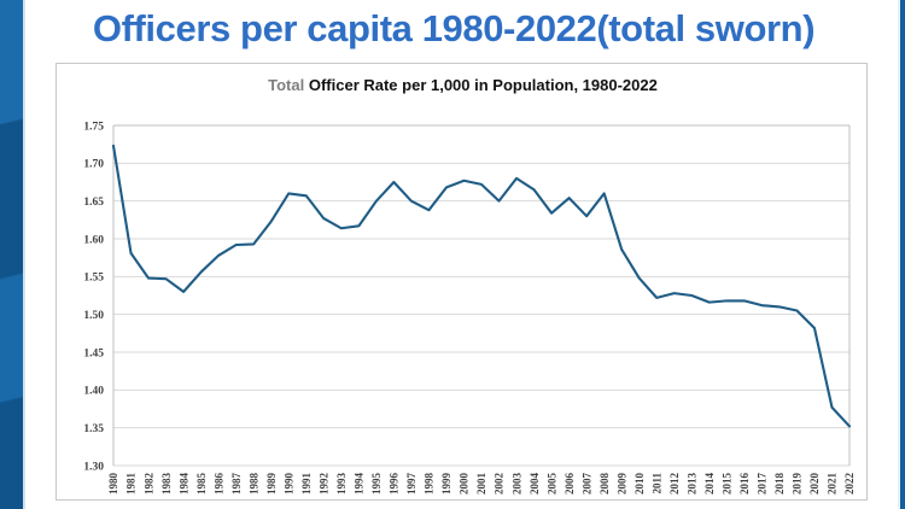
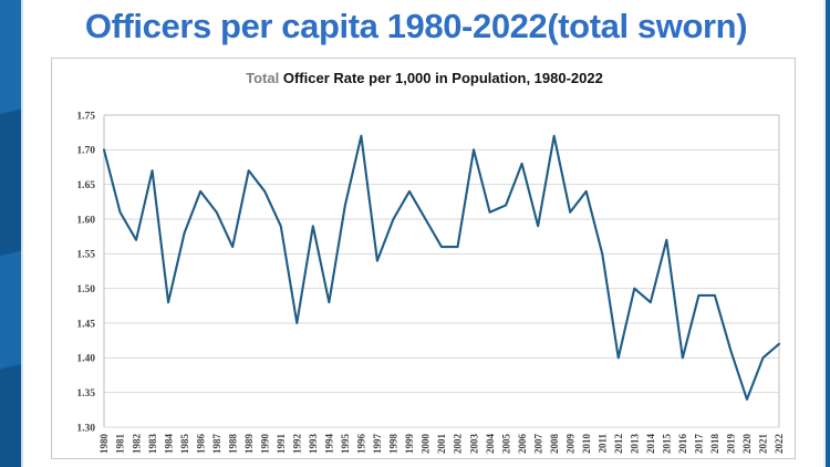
1980: 1.72 -> 1.70
1981: 1.58 -> 1.61
1982: 1.55 -> 1.57
1983: 1.55 -> 1.67
1984: 1.53 -> 1.48
1985: 1.56 -> 1.58
1986: 1.58 -> 1.64
1987: 1.59 -> 1.61
1988: 1.59 -> 1.56
1989: 1.62 -> 1.67
1990: 1.66 -> 1.64
1991: 1.66 -> 1.59
1992: 1.63 -> 1.45
1993: 1.61 -> 1.59
1994: 1.62 -> 1.48
1995: 1.65 -> 1.62
1996: 1.68 -> 1.72
1997: 1.65 -> 1.54
1998: 1.64 -> 1.60
1999: 1.67 -> 1.64
2000: 1.68 -> 1.60
2001: 1.67 -> 1.56
2002: 1.65 -> 1.56
2003: 1.68 -> 1.70
2004: 1.67 -> 1.61
2005: 1.63 -> 1.62
2006: 1.65 -> 1.68
2007: 1.63 -> 1.59
2008: 1.66 -> 1.72
2009: 1.59 -> 1.61
2010: 1.55 -> 1.64
2011: 1.52 -> 1.55
2012: 1.53 -> 1.40
2013: 1.52 -> 1.50
2014: 1.52 -> 1.48
2015: 1.52 -> 1.57
2016: 1.52 -> 1.40
2017: 1.51 -> 1.49
2018: 1.51 -> 1.49
2019: 1.50 -> 1.41
2020: 1.48 -> 1.34
2021: 1.38 -> 1.40
2022: 1.35 -> 1.42
